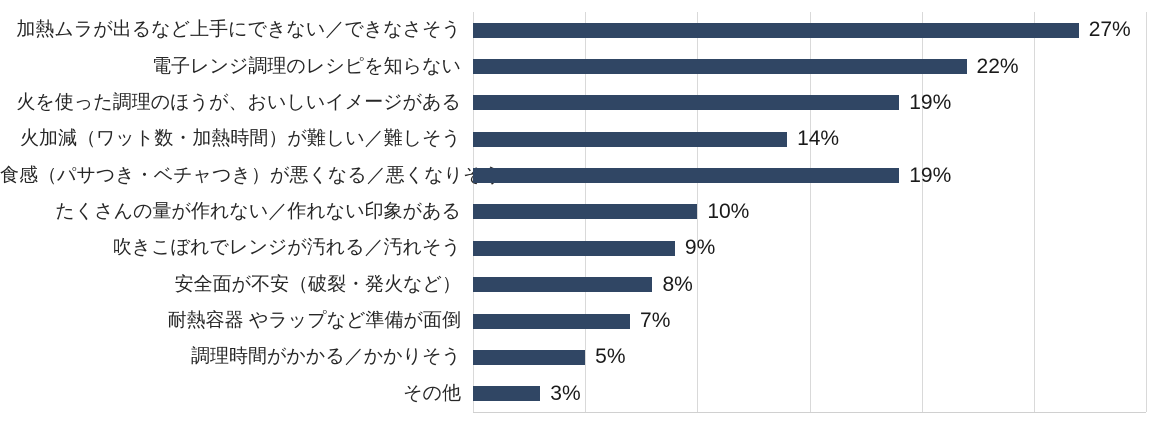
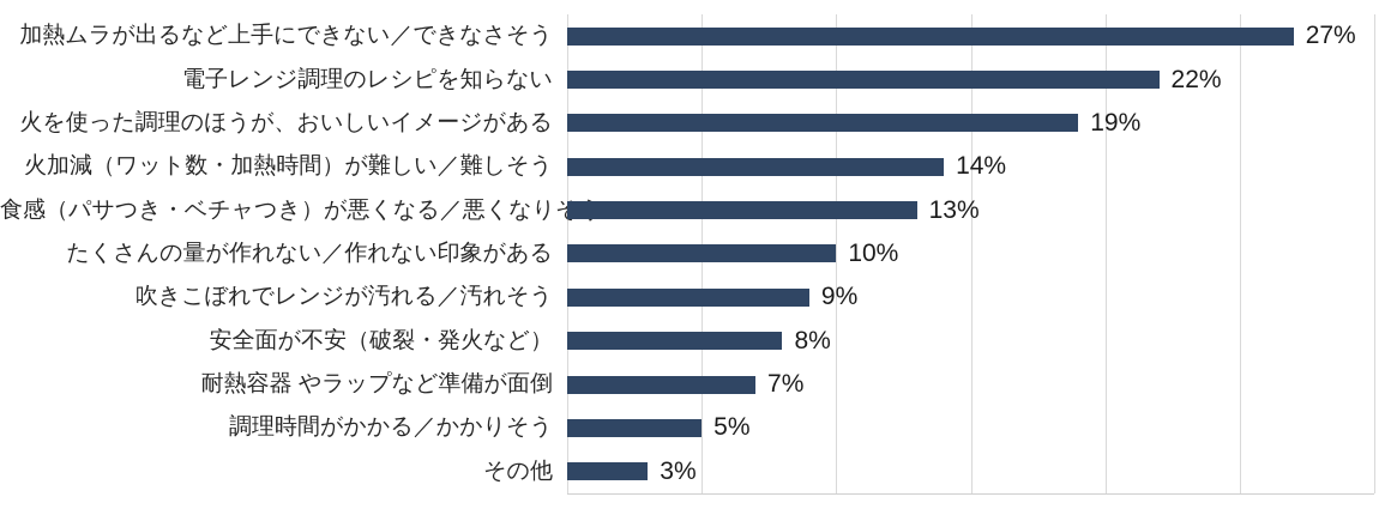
食感（パサつき・ベチャつき）が悪くなる／悪くなりそう: 19% -> 13%
